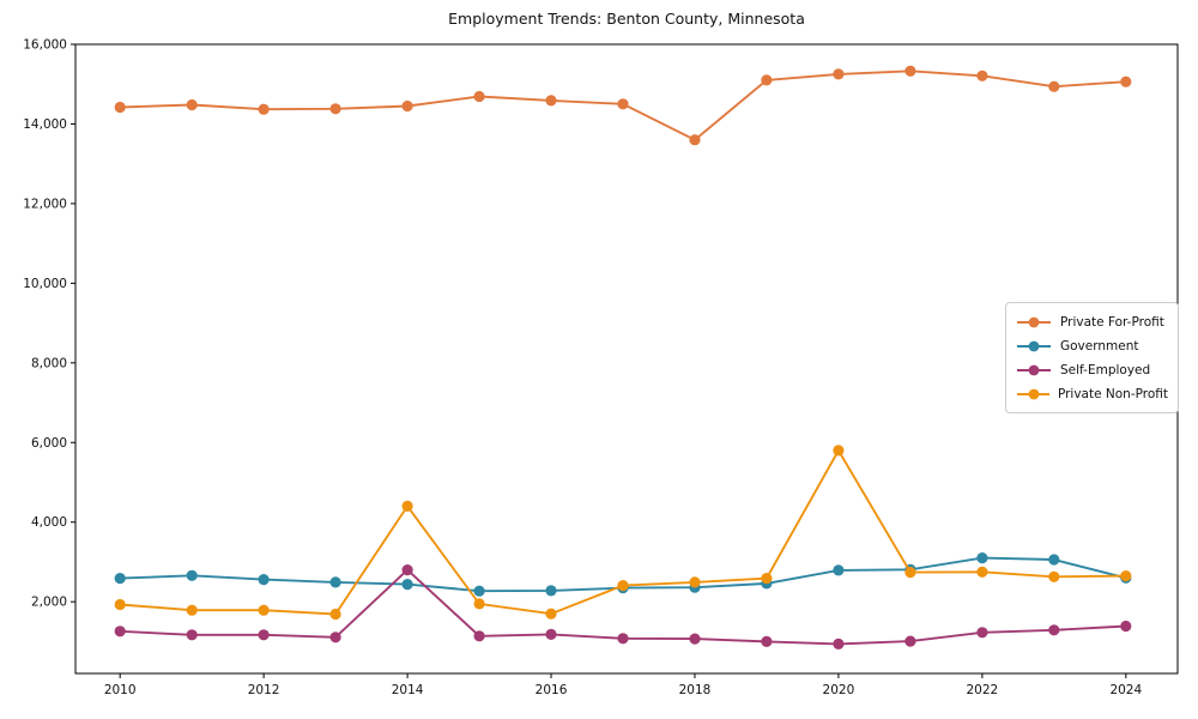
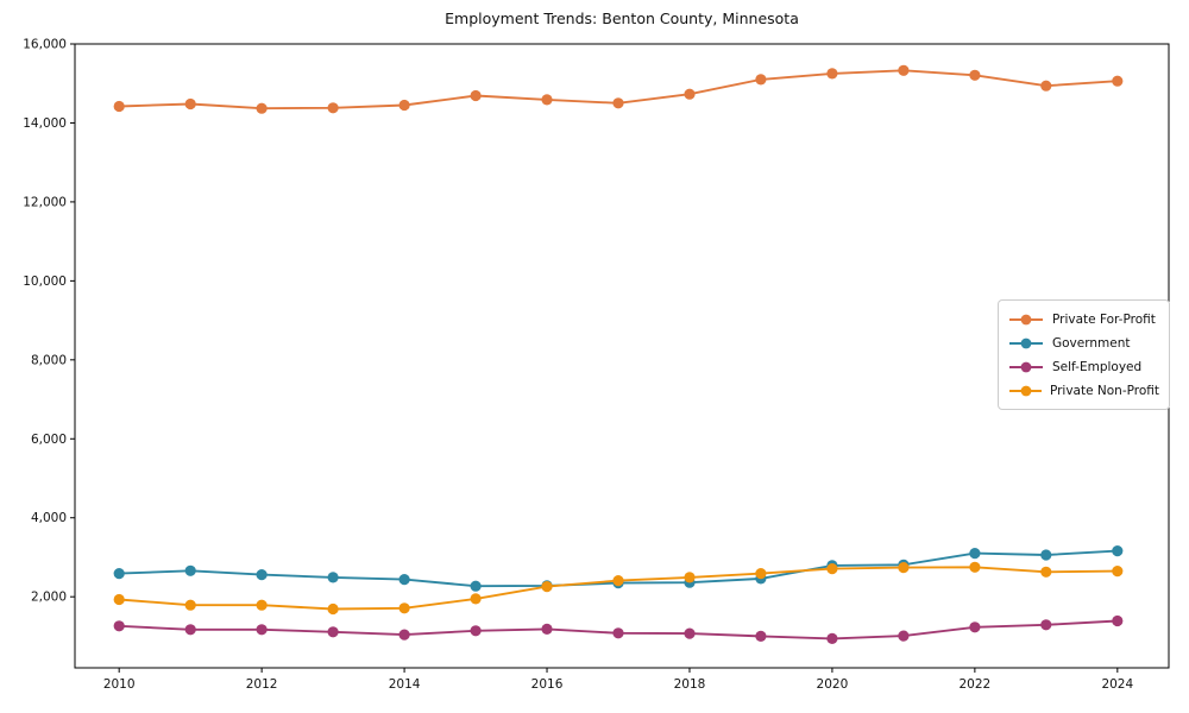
Self-Employed/2014: 2800 -> 1000
Private Non-Profit/2014: 4400 -> 1700
Private Non-Profit/2016: 1700 -> 2300
Private For-Profit/2018: 13600 -> 14700
Private Non-Profit/2020: 5800 -> 2700
Government/2024: 2600 -> 3200
